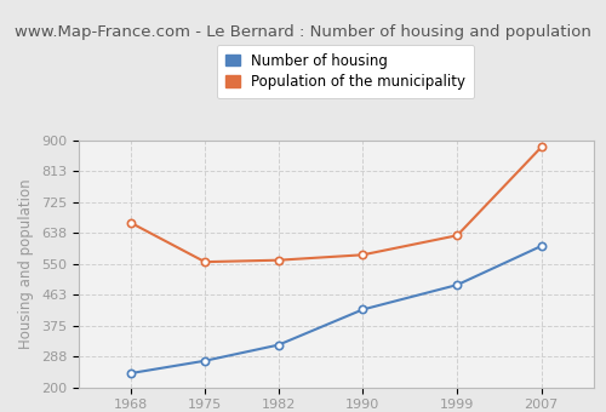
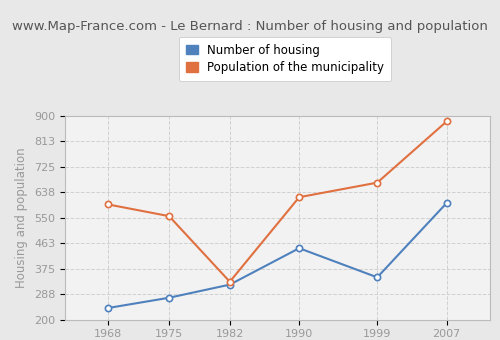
Population of the municipality/1968: 665 -> 595
Population of the municipality/1982: 560 -> 330
Number of housing/1990: 420 -> 445
Population of the municipality/1990: 575 -> 620
Number of housing/1999: 490 -> 345
Population of the municipality/1999: 630 -> 670
